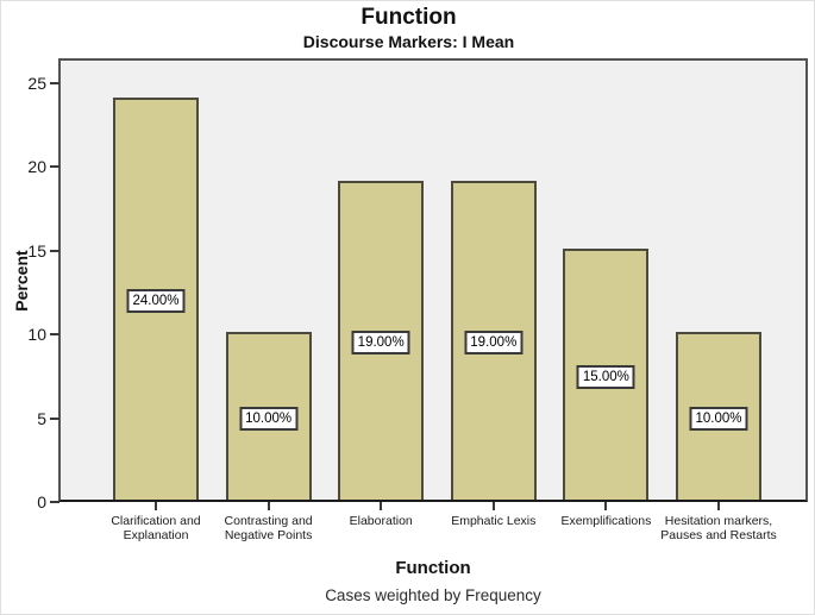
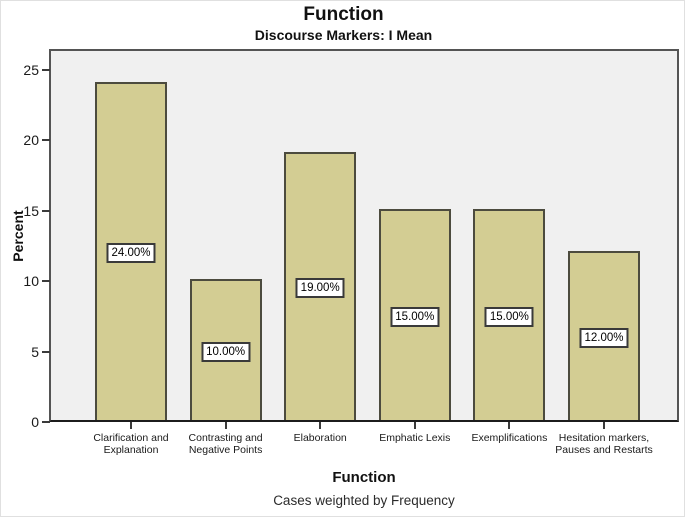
Emphatic Lexis: 19.00% -> 15.00%
Hesitation markers, Pauses and Restarts: 10.00% -> 12.00%
